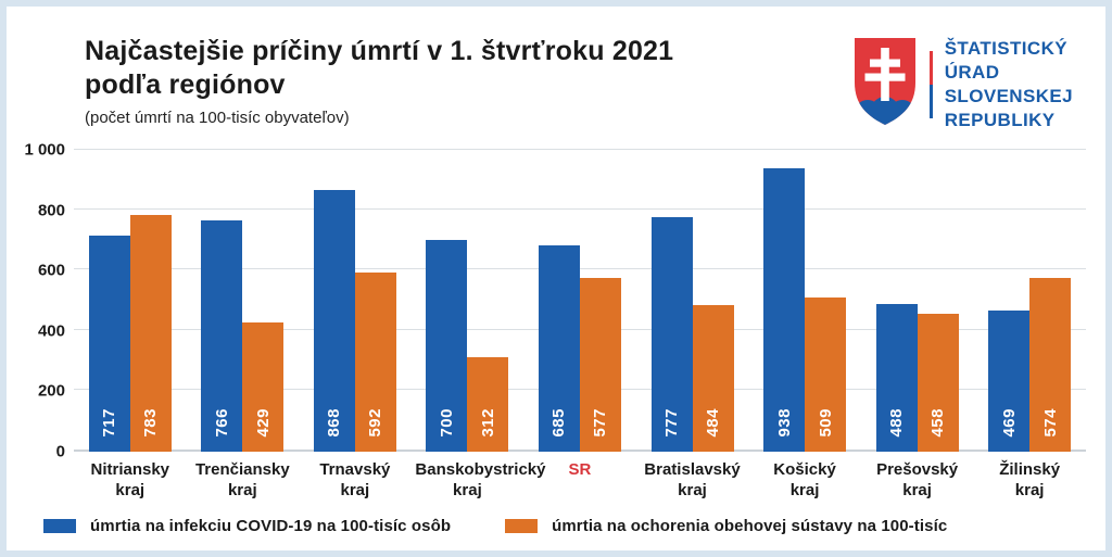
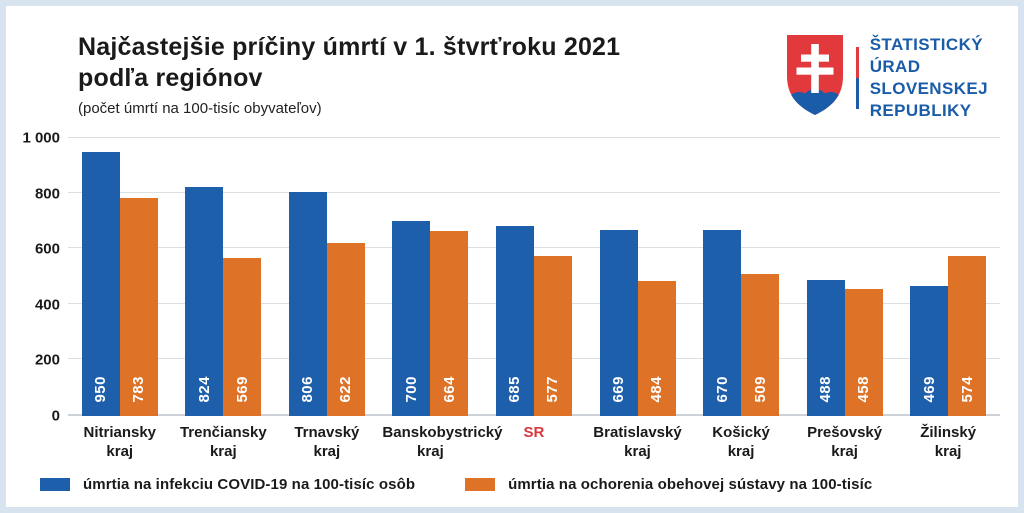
úmrtia na infekciu COVID-19 na 100-tisíc osôb/Nitriansky kraj: 717 -> 950
úmrtia na infekciu COVID-19 na 100-tisíc osôb/Trenčiansky kraj: 766 -> 824
úmrtia na ochorenia obehovej sústavy na 100-tisíc/Trenčiansky kraj: 429 -> 569
úmrtia na infekciu COVID-19 na 100-tisíc osôb/Trnavský kraj: 868 -> 806
úmrtia na ochorenia obehovej sústavy na 100-tisíc/Trnavský kraj: 592 -> 622
úmrtia na ochorenia obehovej sústavy na 100-tisíc/Banskobystrický kraj: 312 -> 664
úmrtia na infekciu COVID-19 na 100-tisíc osôb/Bratislavský kraj: 777 -> 669
úmrtia na infekciu COVID-19 na 100-tisíc osôb/Košický kraj: 938 -> 670
